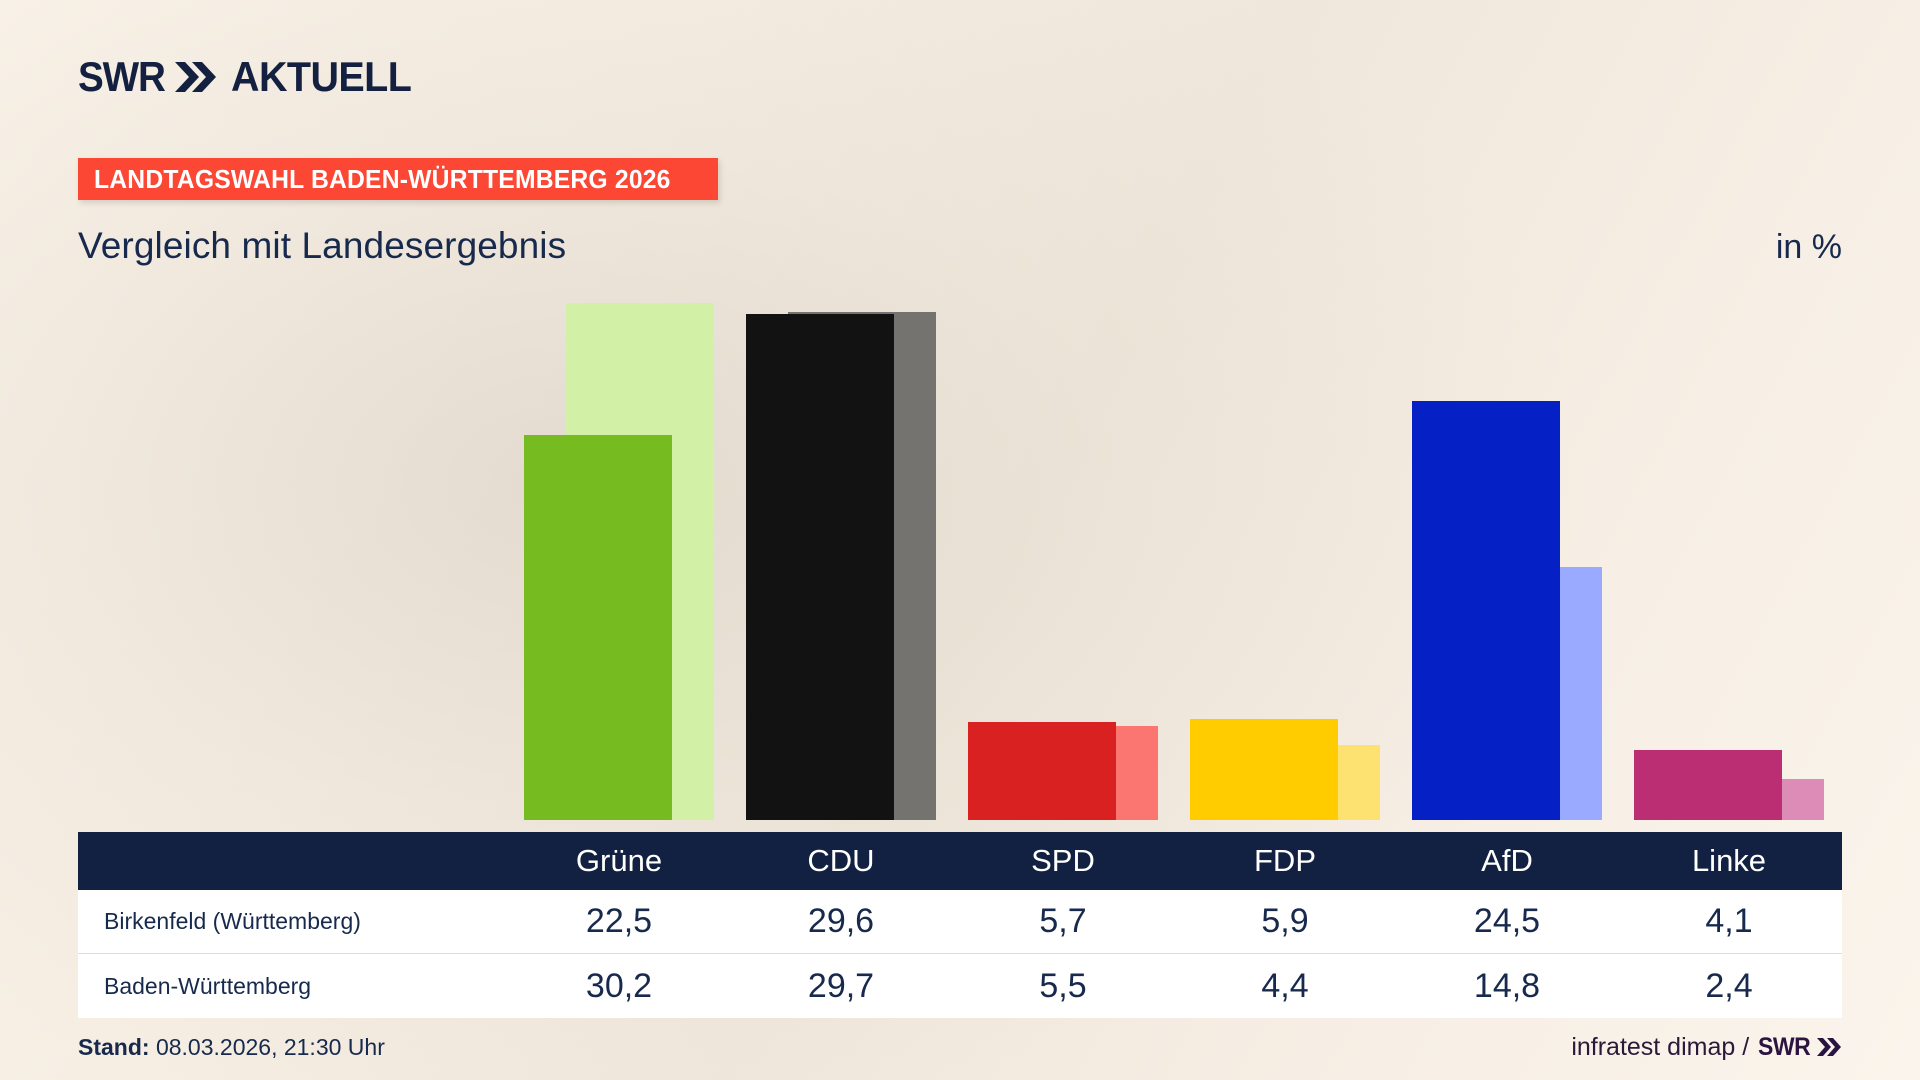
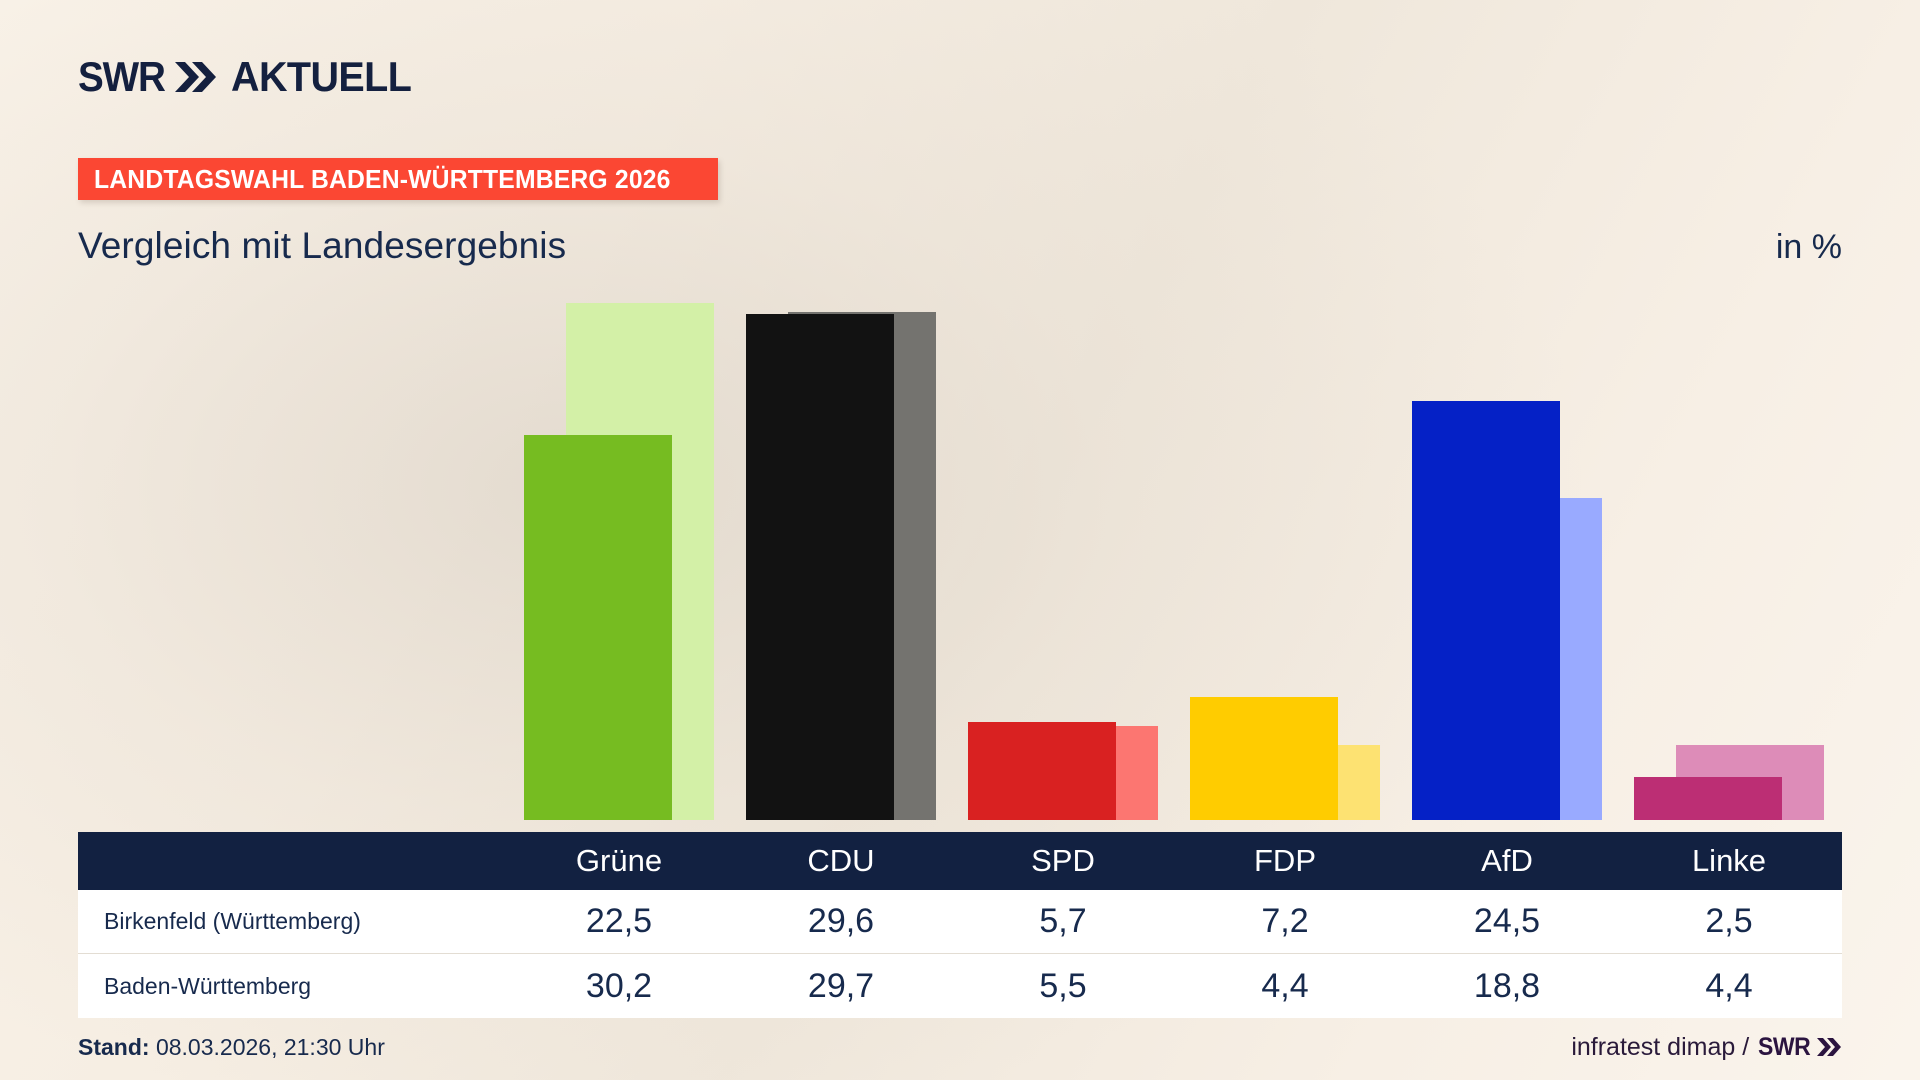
Birkenfeld (Württemberg)/FDP: 5,9 -> 7,2
Baden-Württemberg/AfD: 14,8 -> 18,8
Birkenfeld (Württemberg)/Linke: 4,1 -> 2,5
Baden-Württemberg/Linke: 2,4 -> 4,4
